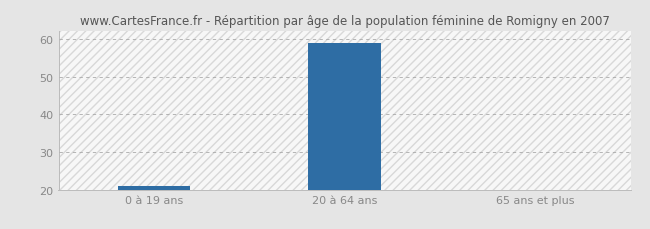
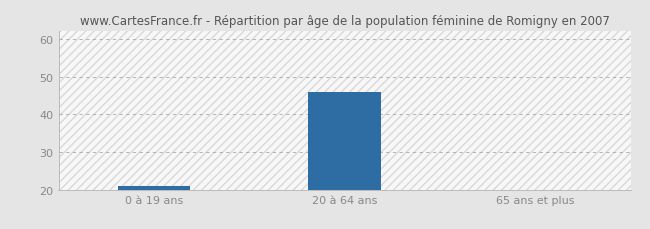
20 à 64 ans: 59 -> 46
